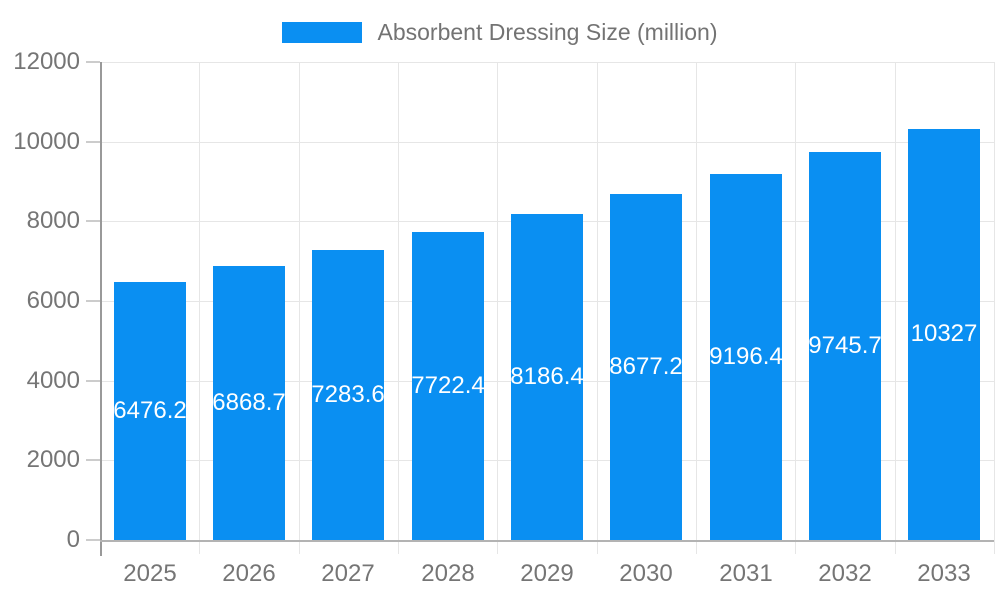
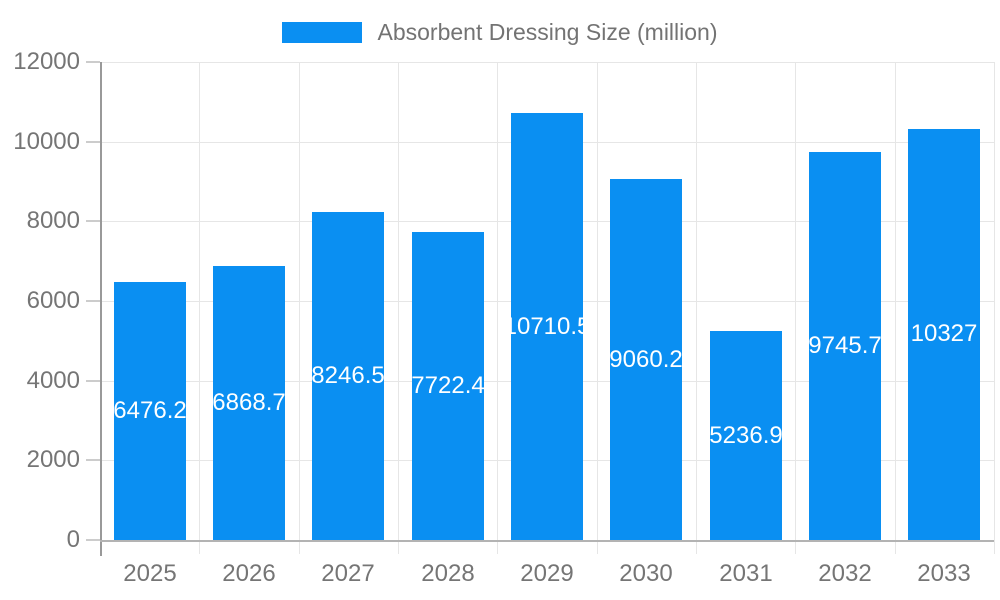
2027: 7283.6 -> 8246.5
2029: 8186.4 -> 10710.5
2030: 8677.2 -> 9060.2
2031: 9196.4 -> 5236.9
